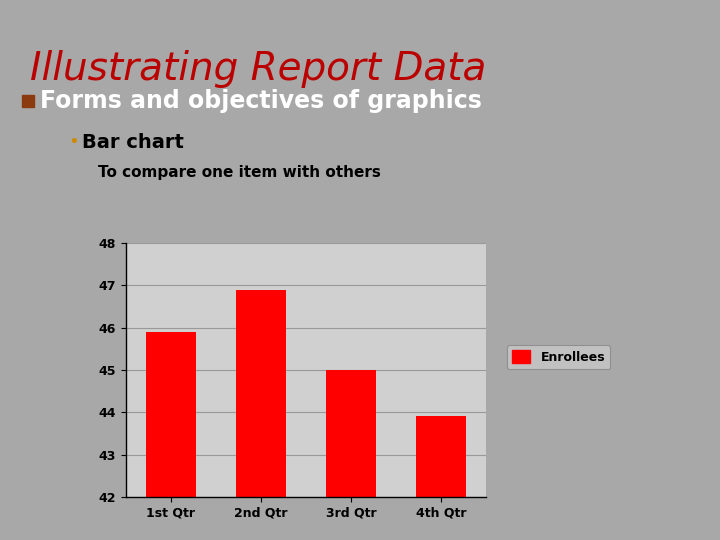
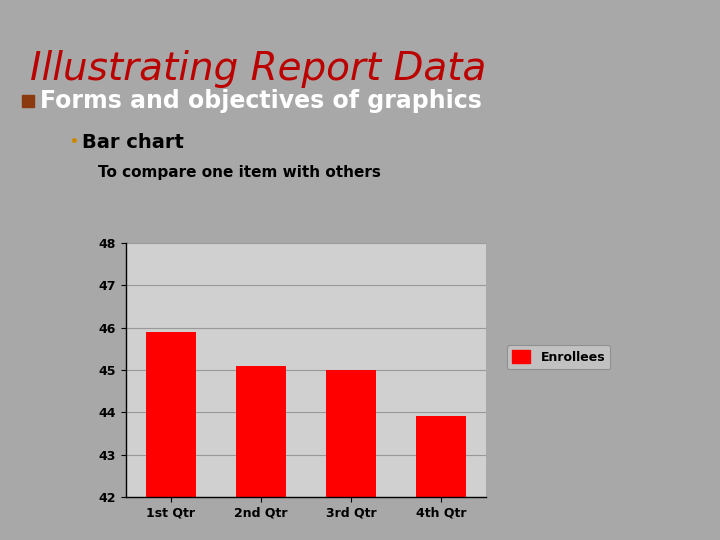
2nd Qtr: 46.9 -> 45.1
